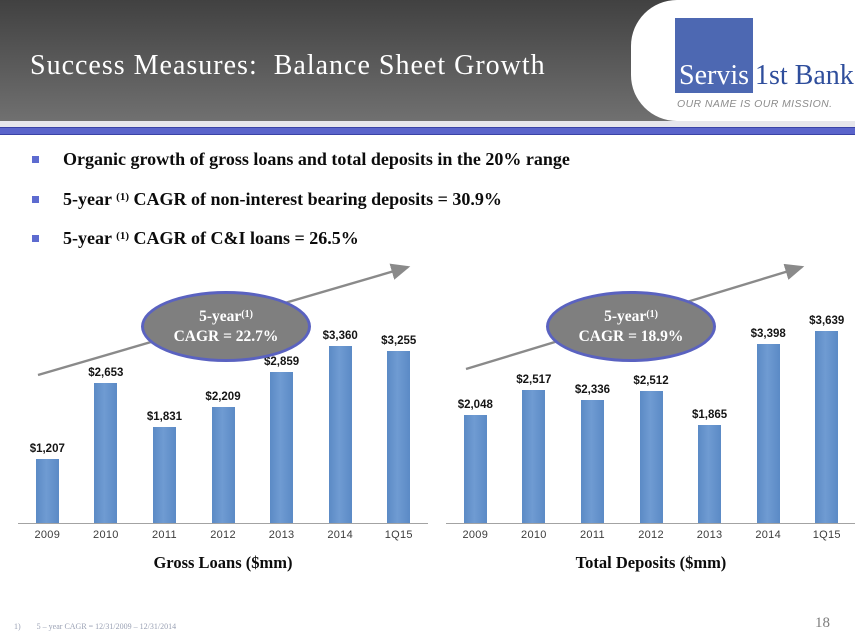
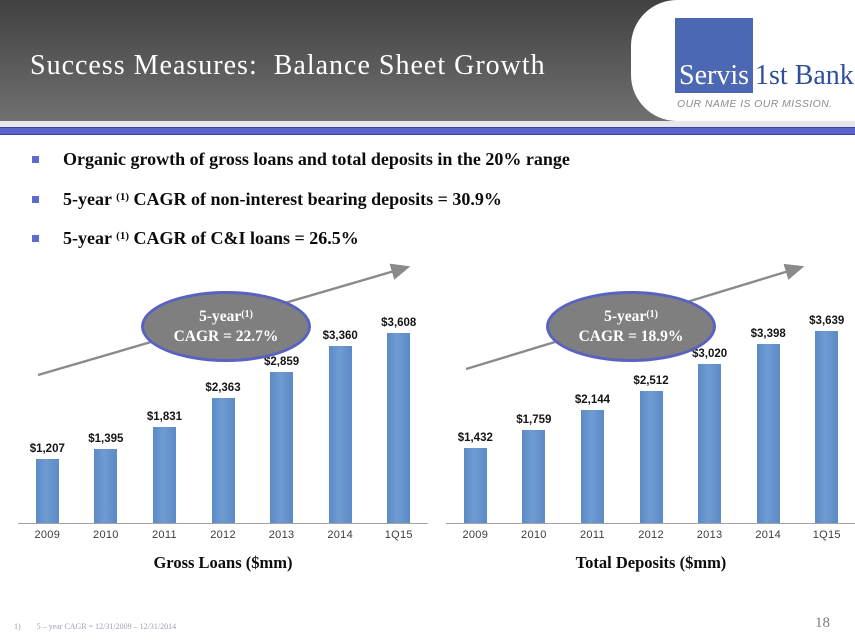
Gross Loans ($mm)/2010: $2,653 -> $1,395
Gross Loans ($mm)/2012: $2,209 -> $2,363
Gross Loans ($mm)/1Q15: $3,255 -> $3,608
Total Deposits ($mm)/2009: $2,048 -> $1,432
Total Deposits ($mm)/2010: $2,517 -> $1,759
Total Deposits ($mm)/2011: $2,336 -> $2,144
Total Deposits ($mm)/2013: $1,865 -> $3,020
